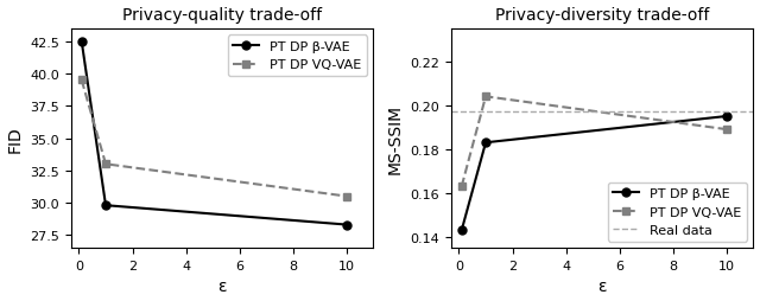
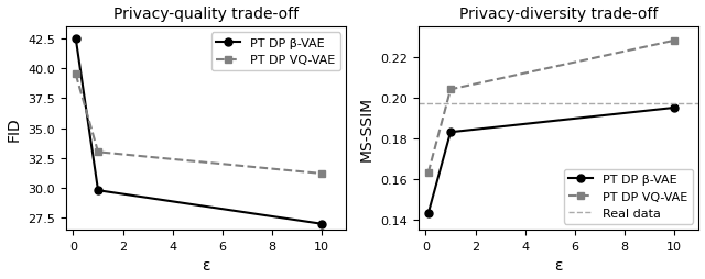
Privacy-quality trade-off/PT DP β-VAE/10: 28.3 -> 27.0
Privacy-quality trade-off/PT DP VQ-VAE/10: 30.5 -> 31.2
Privacy-diversity trade-off/PT DP VQ-VAE/10: 0.189 -> 0.228
